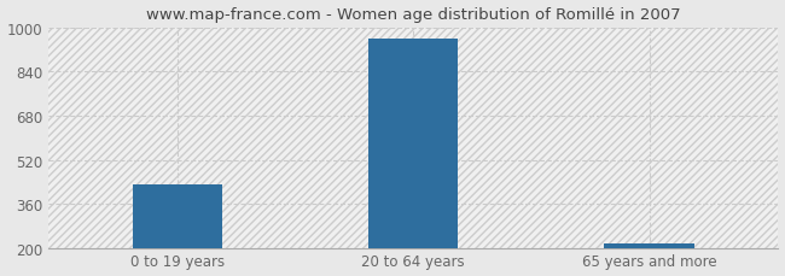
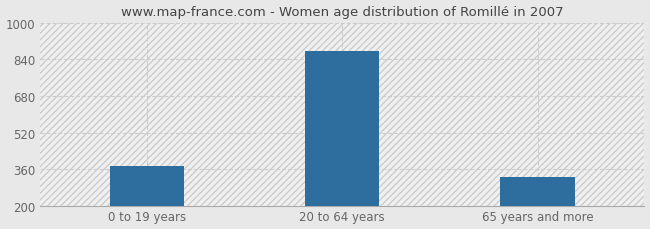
0 to 19 years: 430 -> 375
20 to 64 years: 960 -> 875
65 years and more: 215 -> 325
